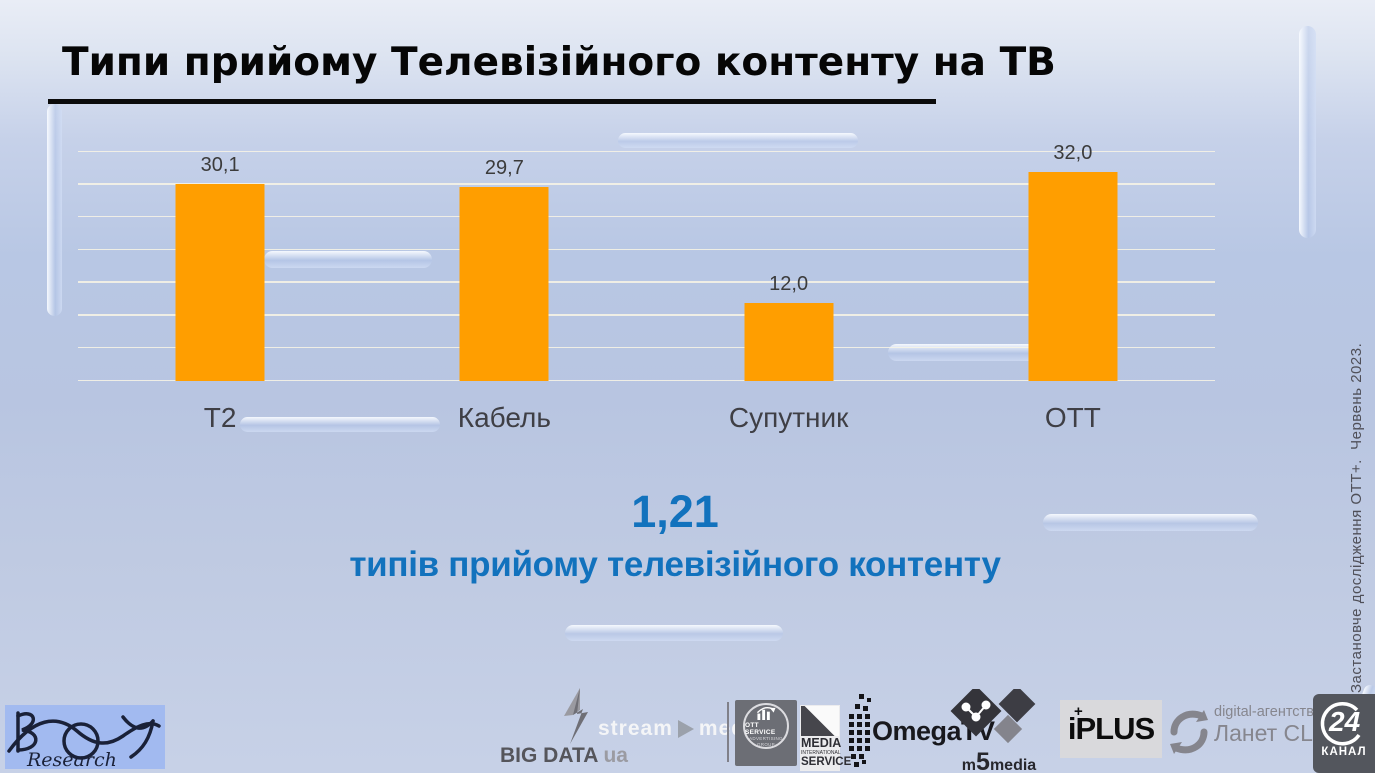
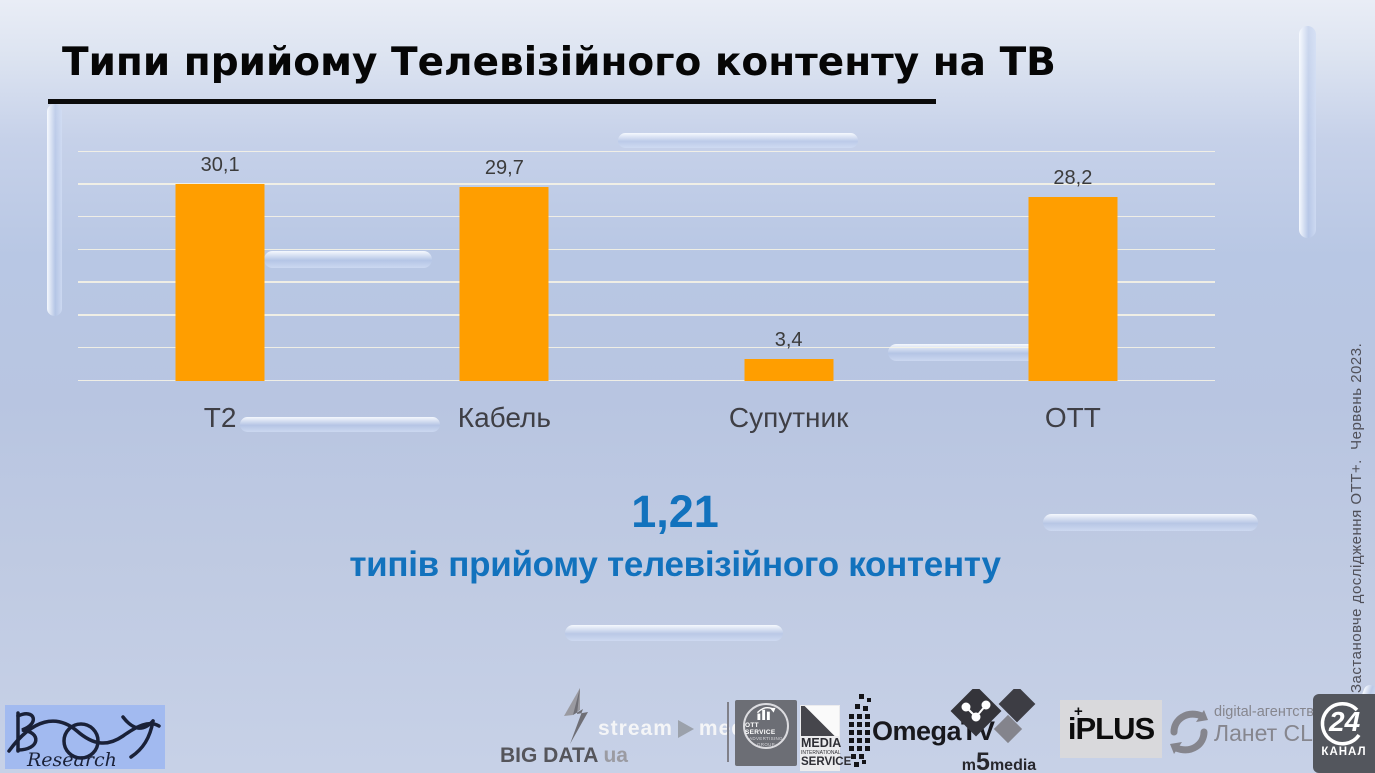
Супутник: 12,0 -> 3,4
ОТТ: 32,0 -> 28,2
